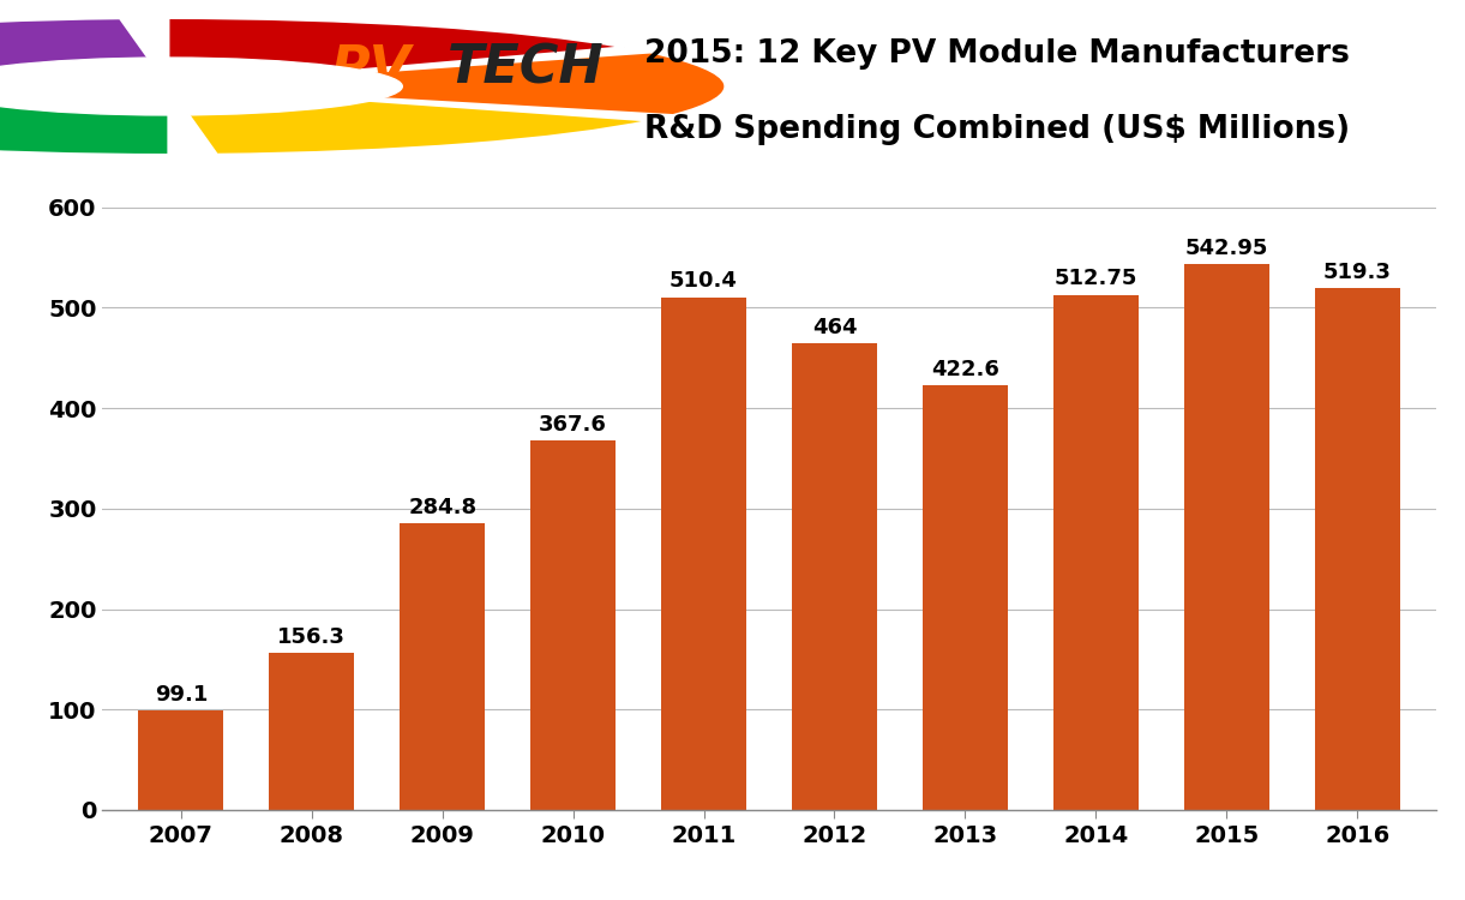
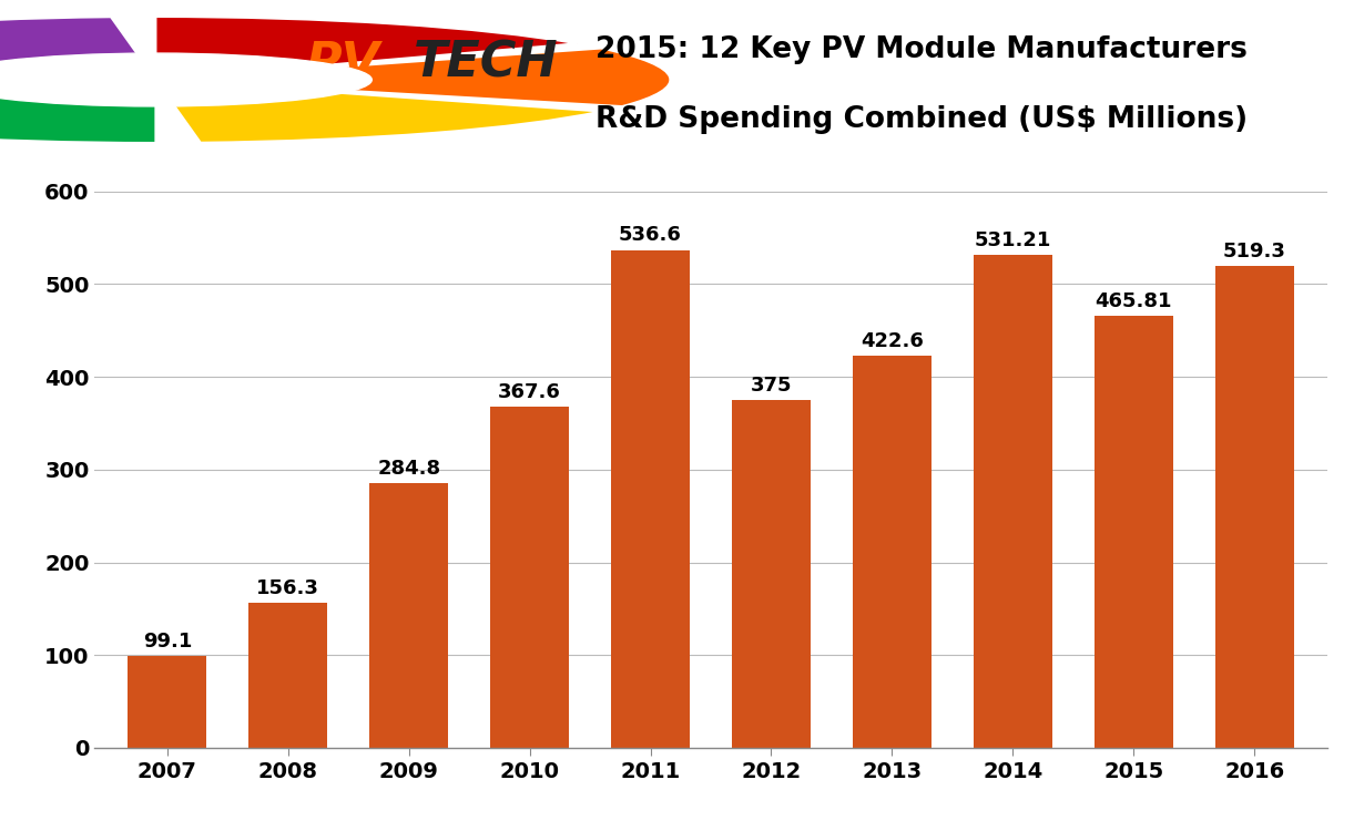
2011: 510.4 -> 536.6
2012: 464 -> 375
2014: 512.75 -> 531.21
2015: 542.95 -> 465.81
